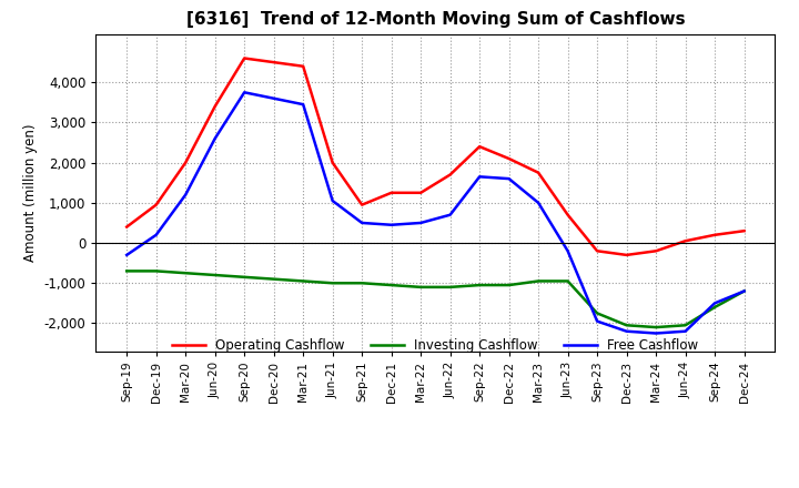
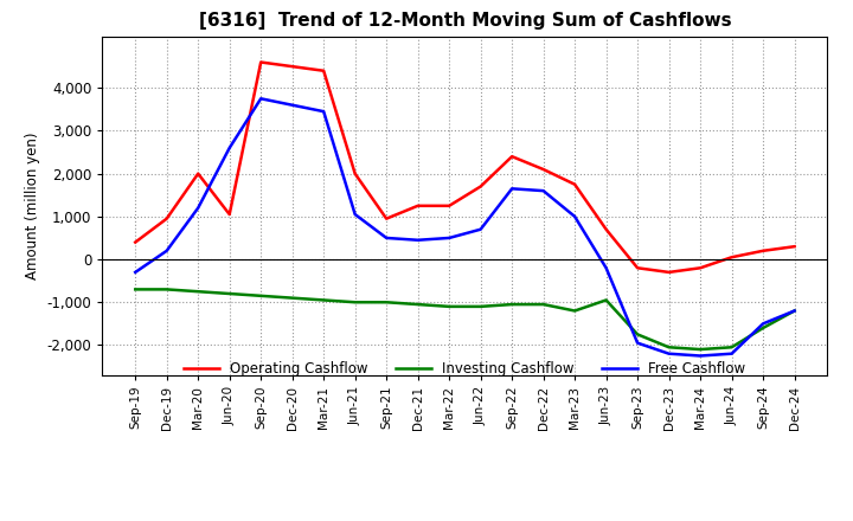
Operating Cashflow/Jun-20: 3,400 -> 1,050
Investing Cashflow/Mar-23: -950 -> -1,200
